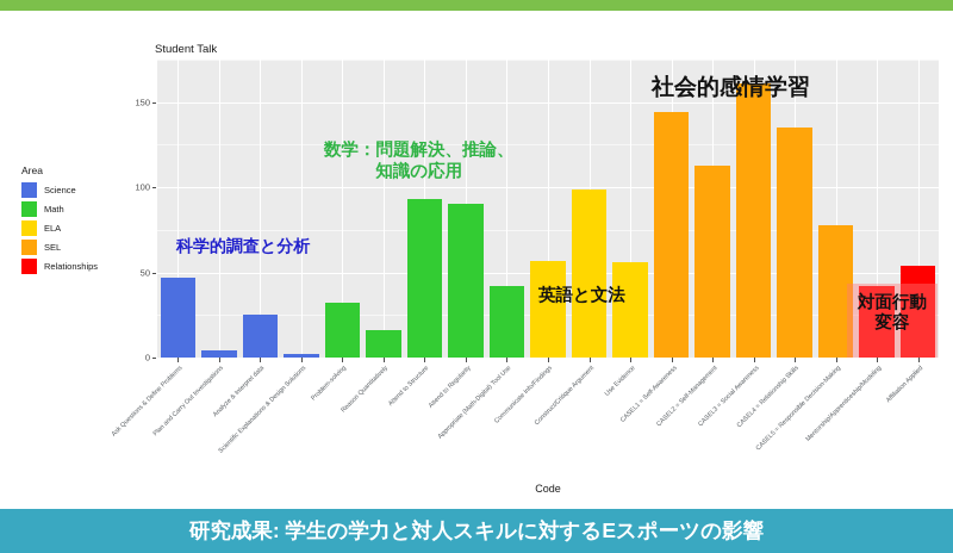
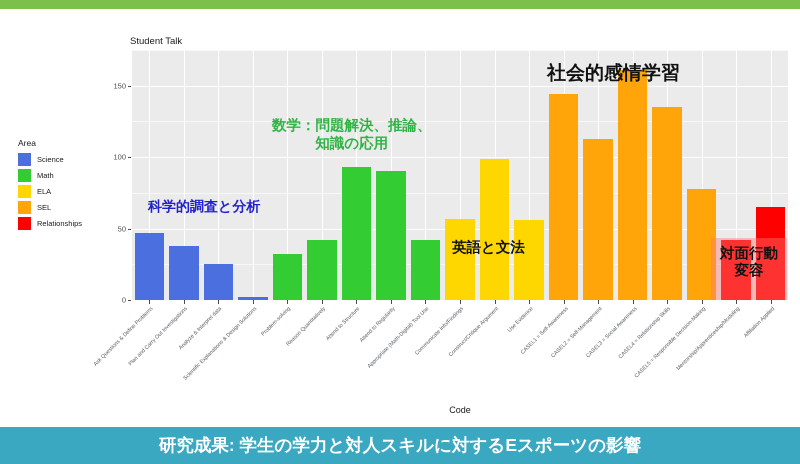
Plan and Carry Out Investigations: 4 -> 38
Reason Quantitatively: 16 -> 42
Affiliation Applied: 54 -> 65
